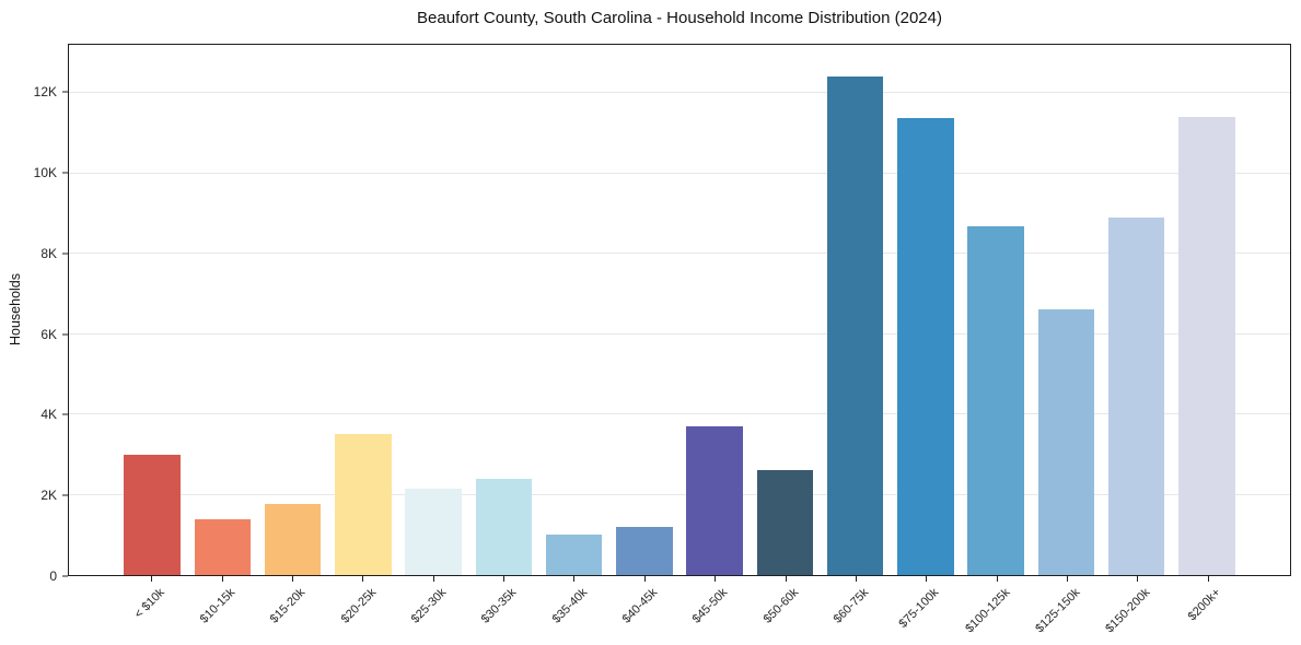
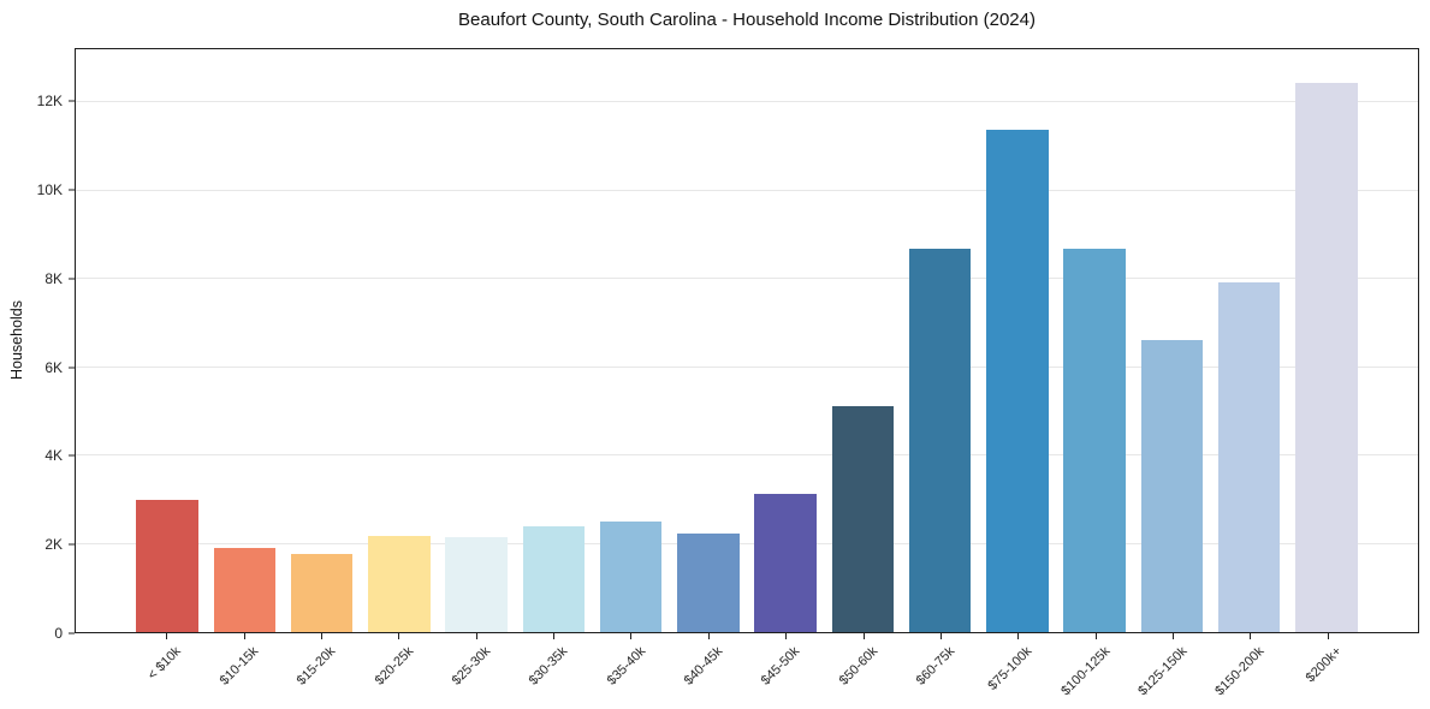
$10-15k: 1.4K -> 1.9K
$20-25k: 3.5K -> 2.2K
$35-40k: 1.0K -> 2.5K
$40-45k: 1.2K -> 2.2K
$45-50k: 3.7K -> 3.1K
$50-60k: 2.6K -> 5.1K
$60-75k: 12.4K -> 8.7K
$150-200k: 8.9K -> 7.9K
$200k+: 11.4K -> 12.4K
